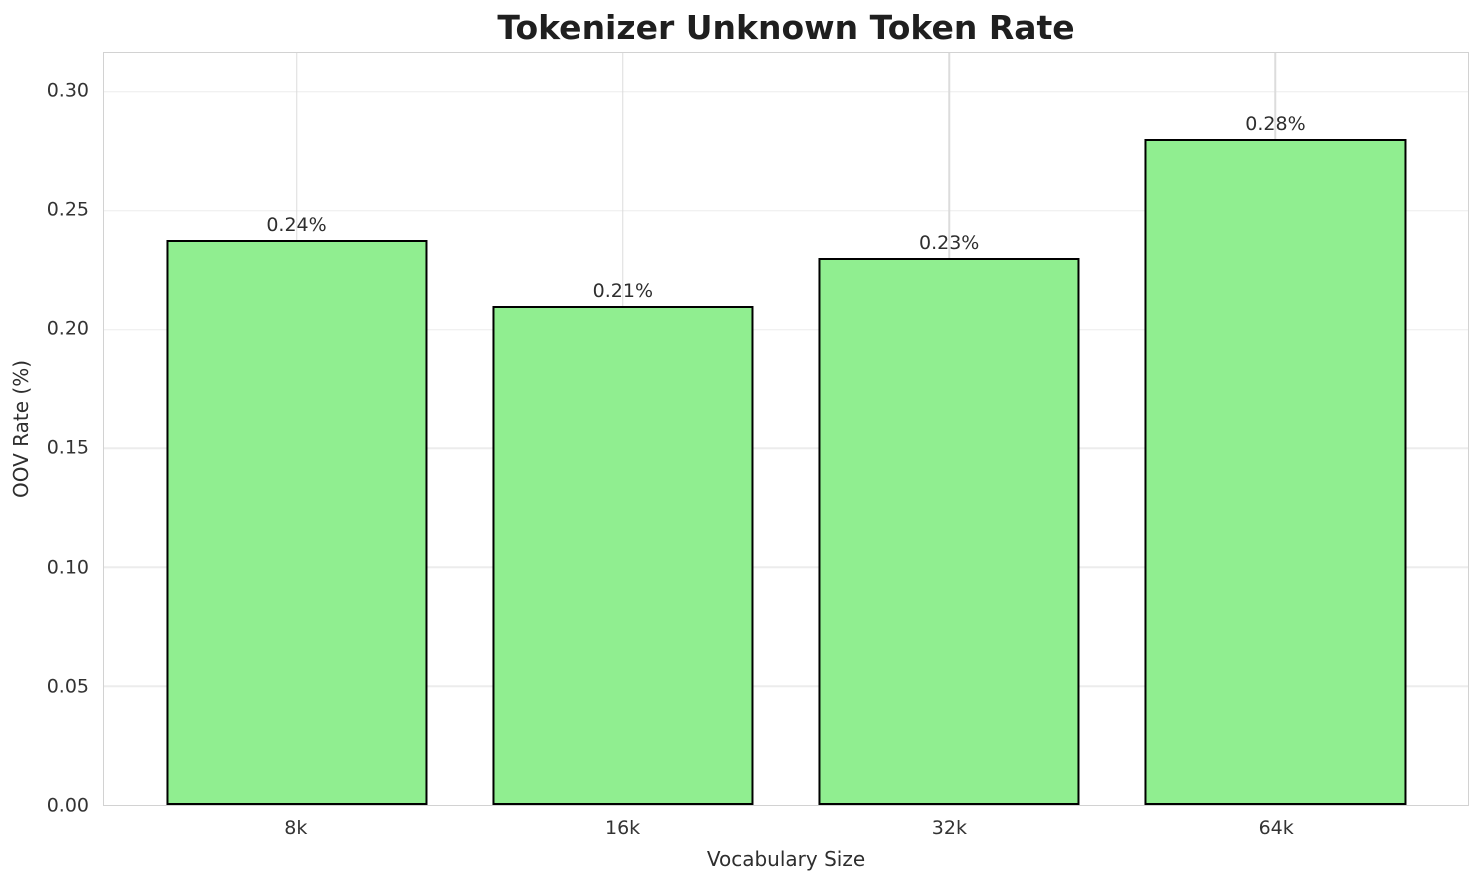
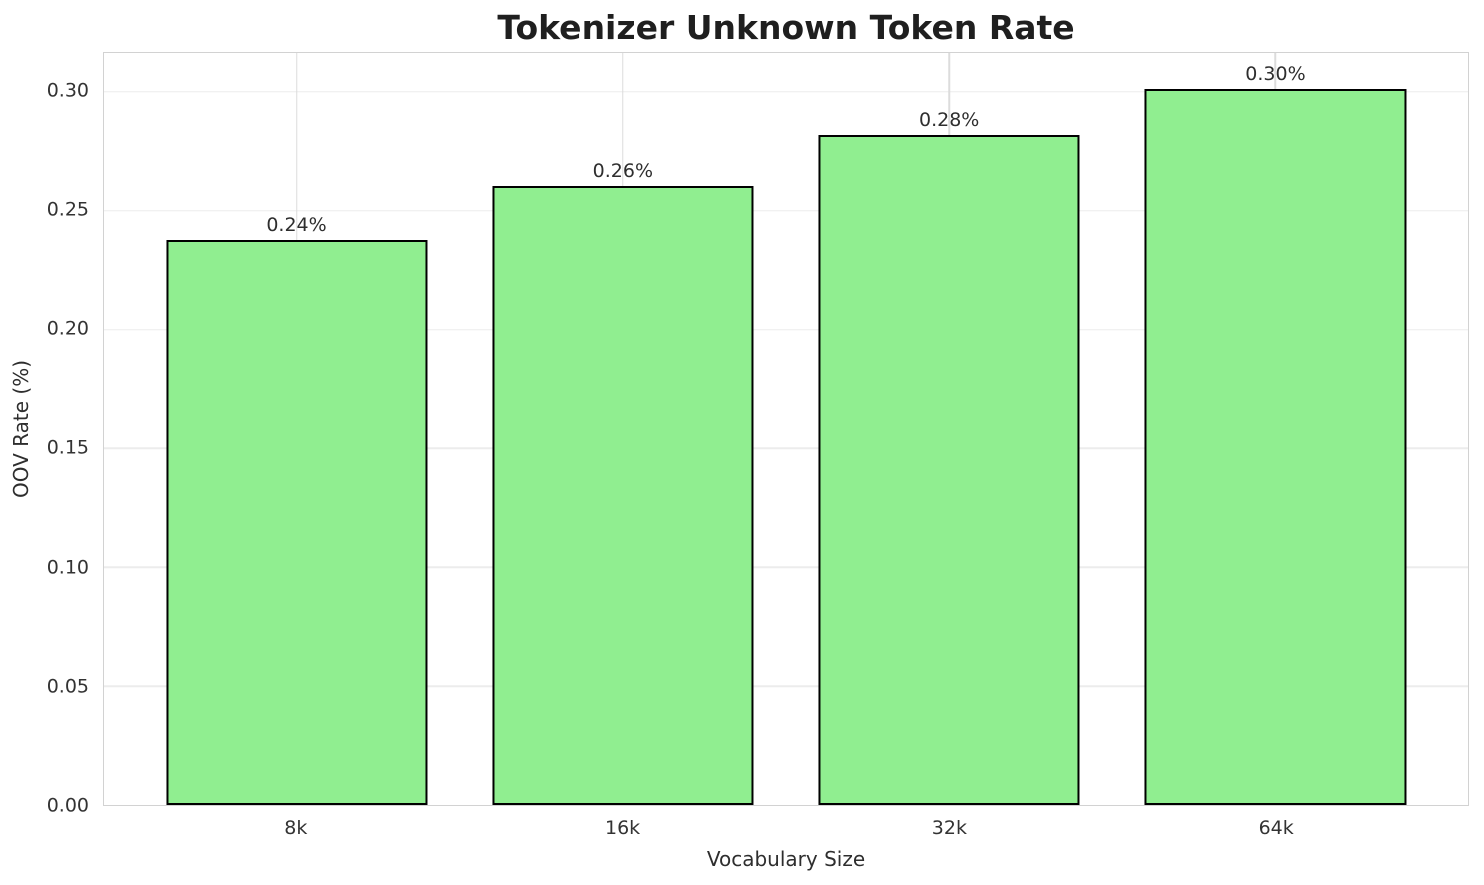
16k: 0.21% -> 0.26%
32k: 0.23% -> 0.28%
64k: 0.28% -> 0.30%
